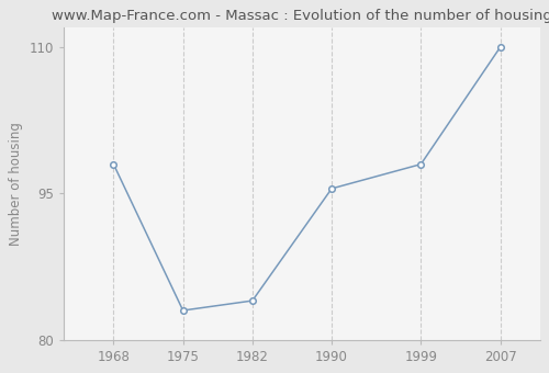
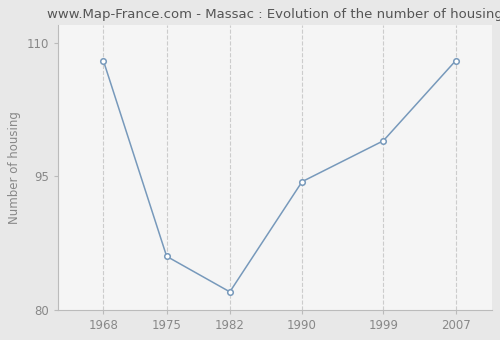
1968: 98.0 -> 108.0
1975: 83.0 -> 86.0
1982: 84.0 -> 82.0
1990: 95.5 -> 94.4
1999: 98.0 -> 99.0
2007: 110.0 -> 108.0
